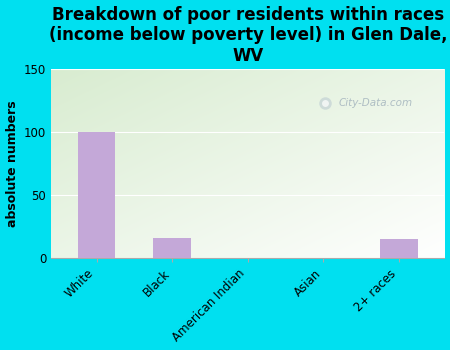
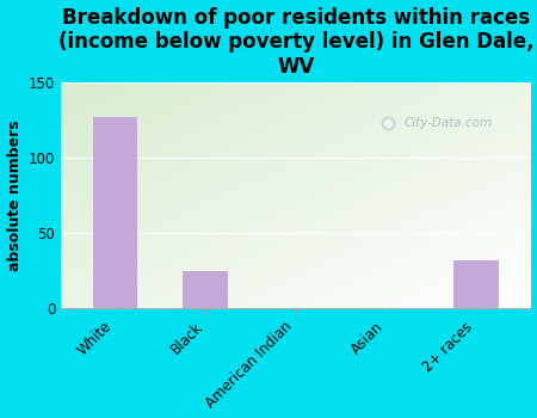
White: 100 -> 127
Black: 16 -> 25
2+ races: 15 -> 32
